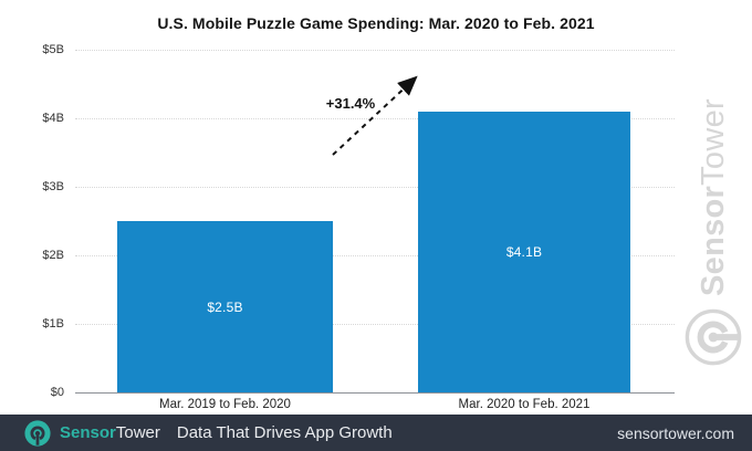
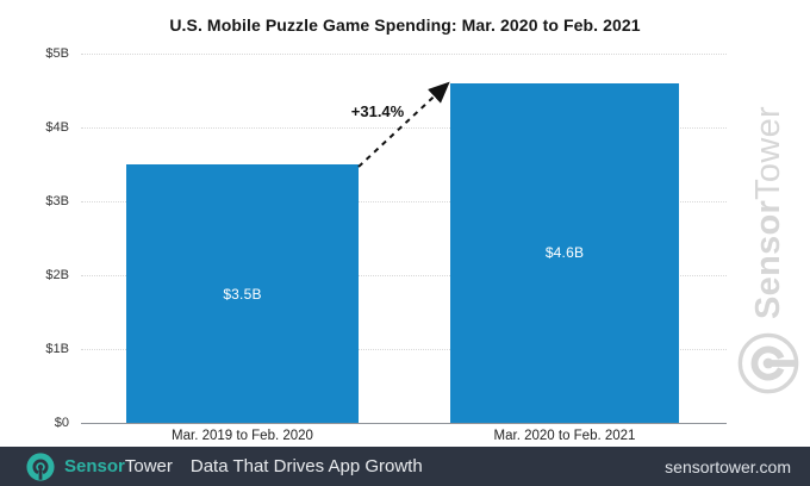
Mar. 2019 to Feb. 2020: $2.5B -> $3.5B
Mar. 2020 to Feb. 2021: $4.1B -> $4.6B
